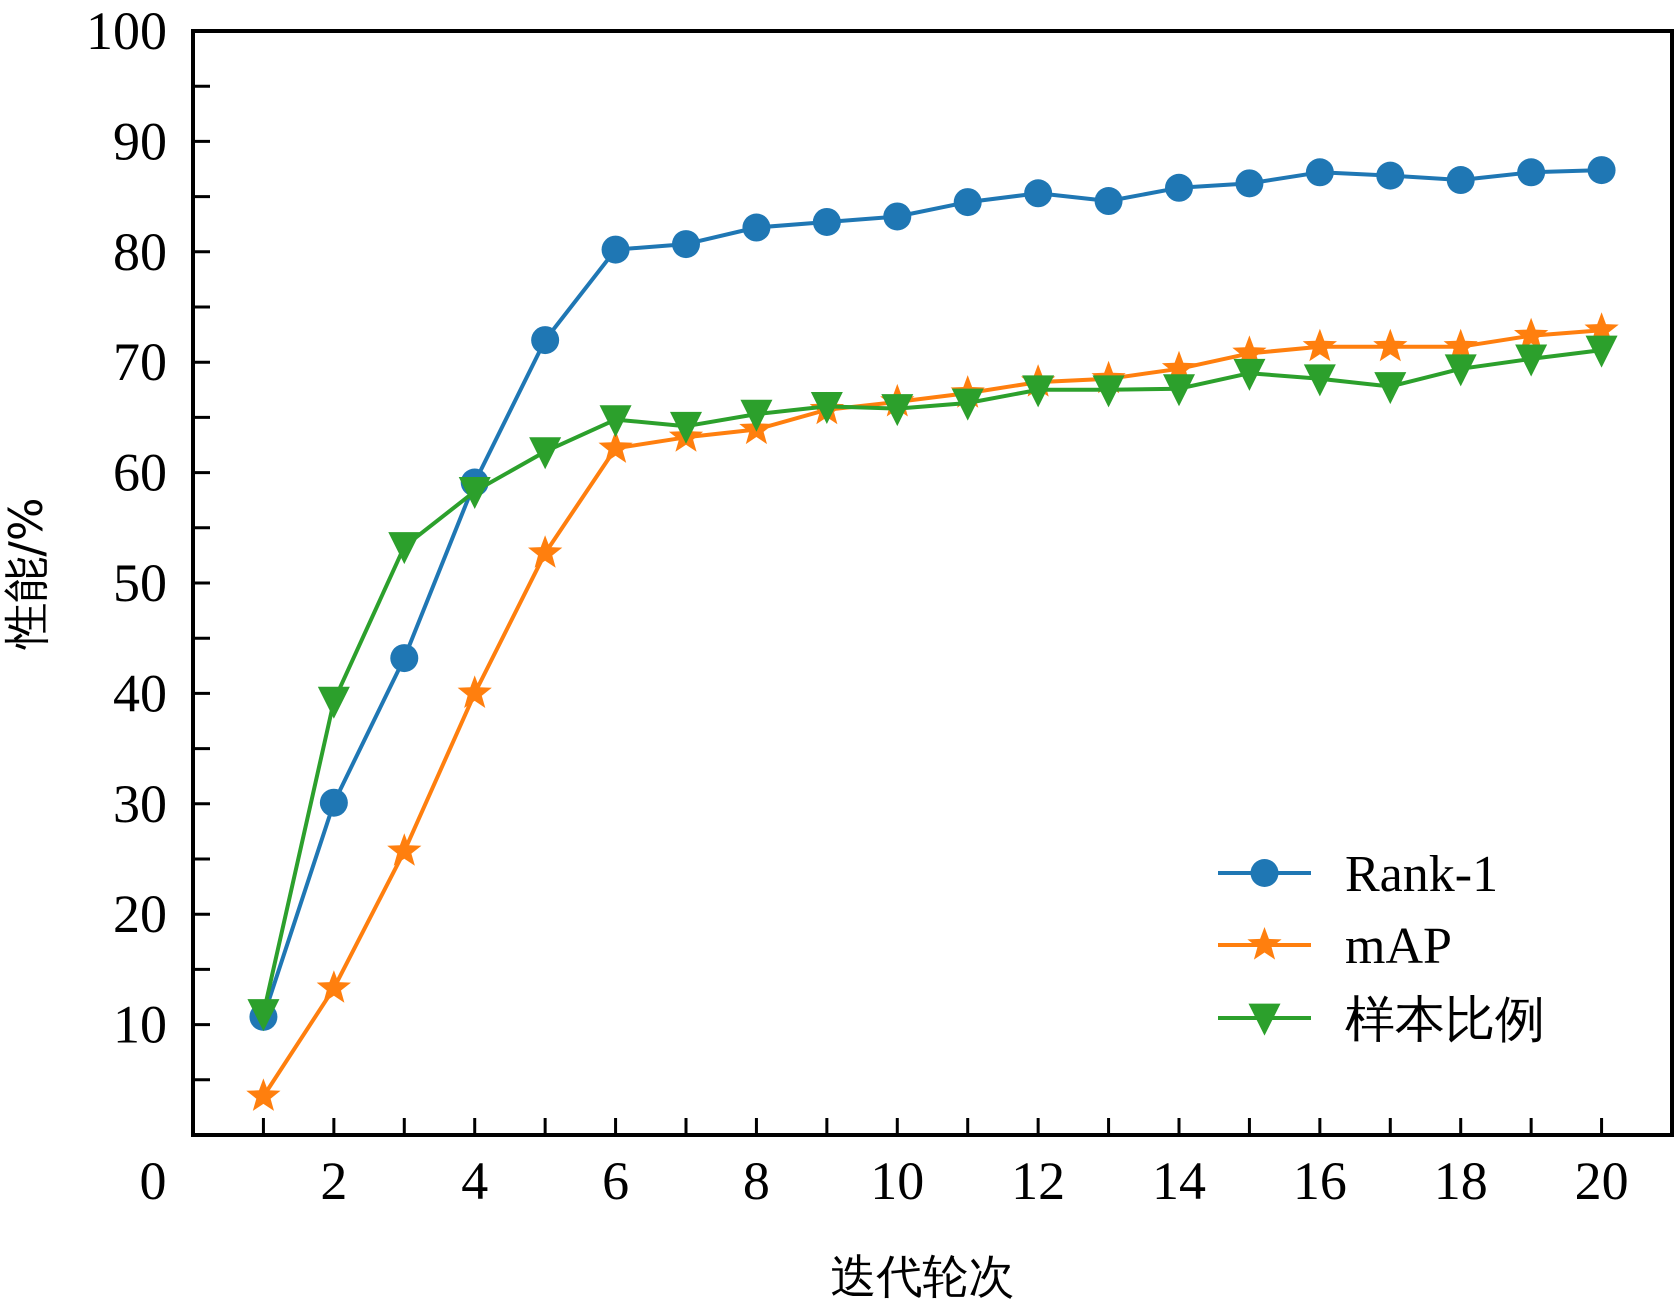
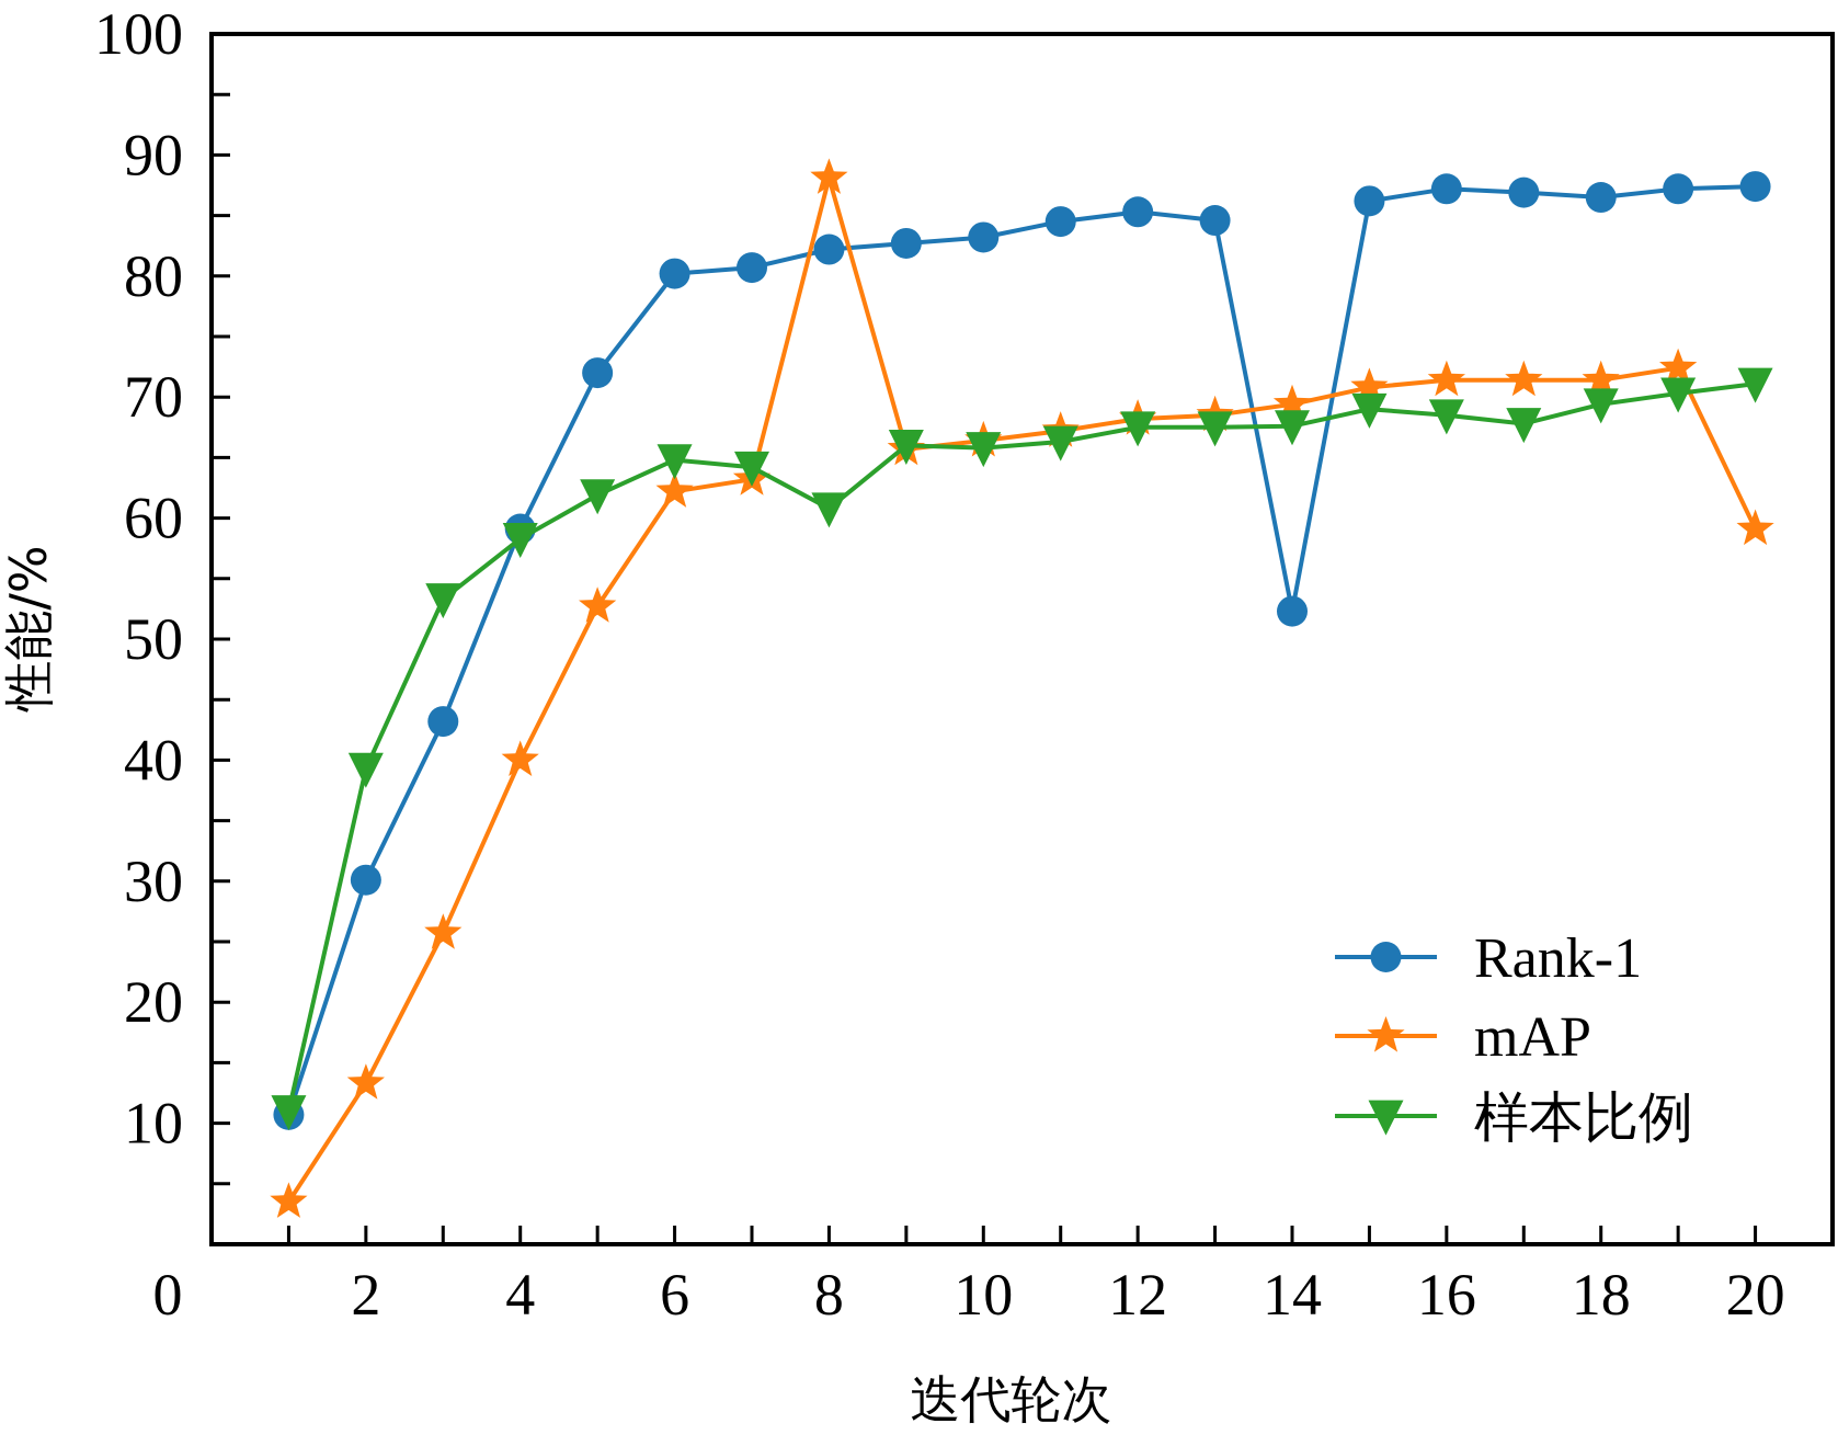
mAP/8: 63.9 -> 88.1
样本比例/8: 65.3 -> 60.8
Rank-1/14: 85.8 -> 52.3
mAP/20: 72.9 -> 59.1
